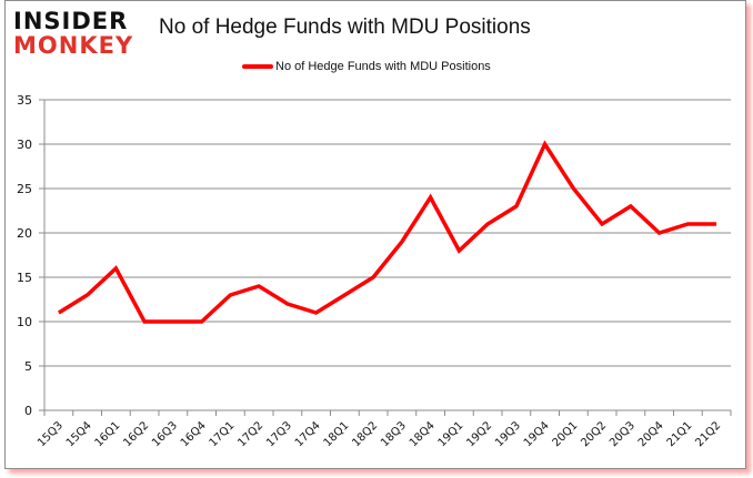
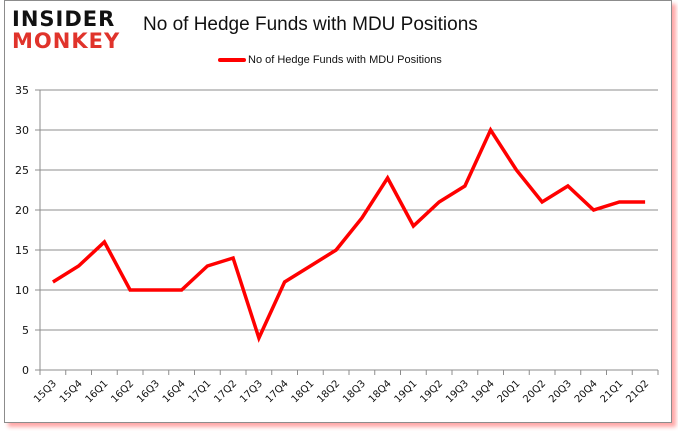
17Q3: 12 -> 4
